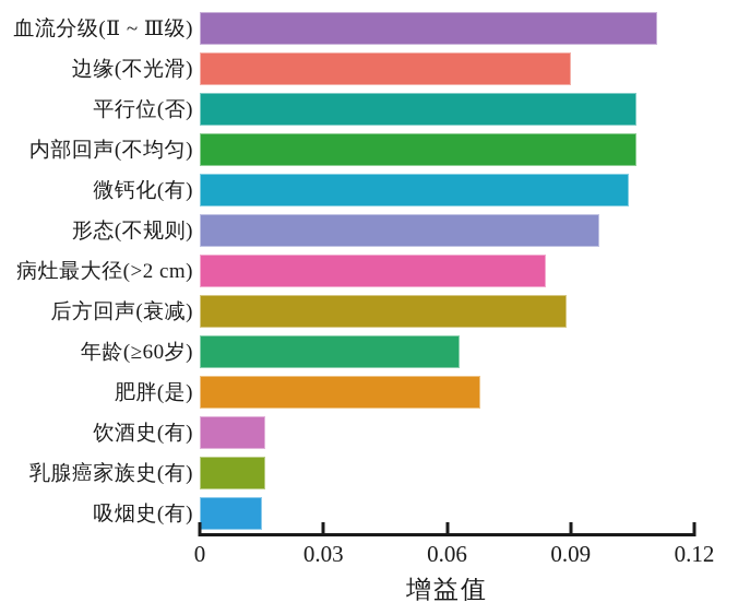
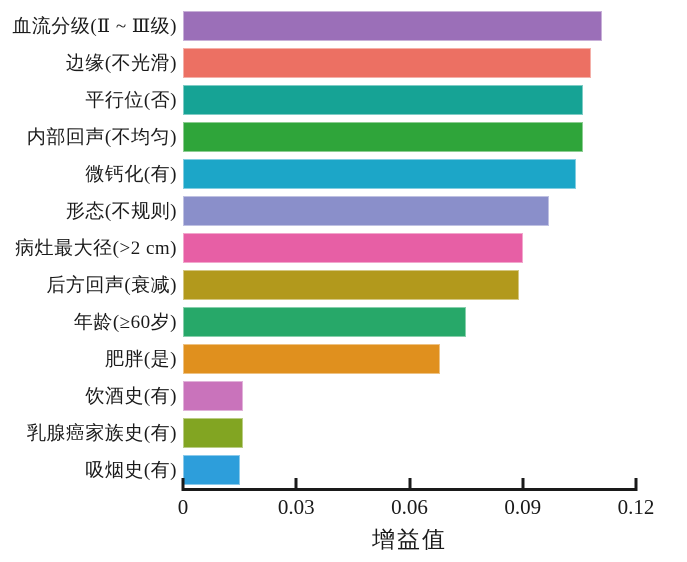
边缘(不光滑): 0.090 -> 0.108
病灶最大径(>2 cm): 0.084 -> 0.090
年龄(≥60岁): 0.063 -> 0.075
